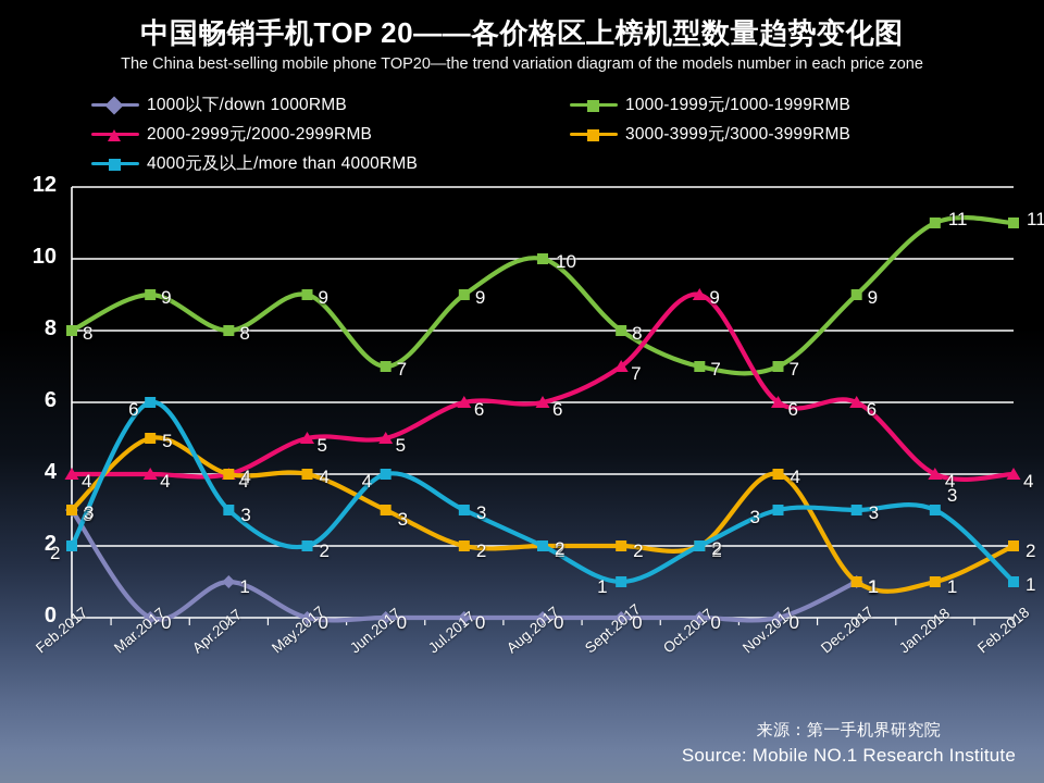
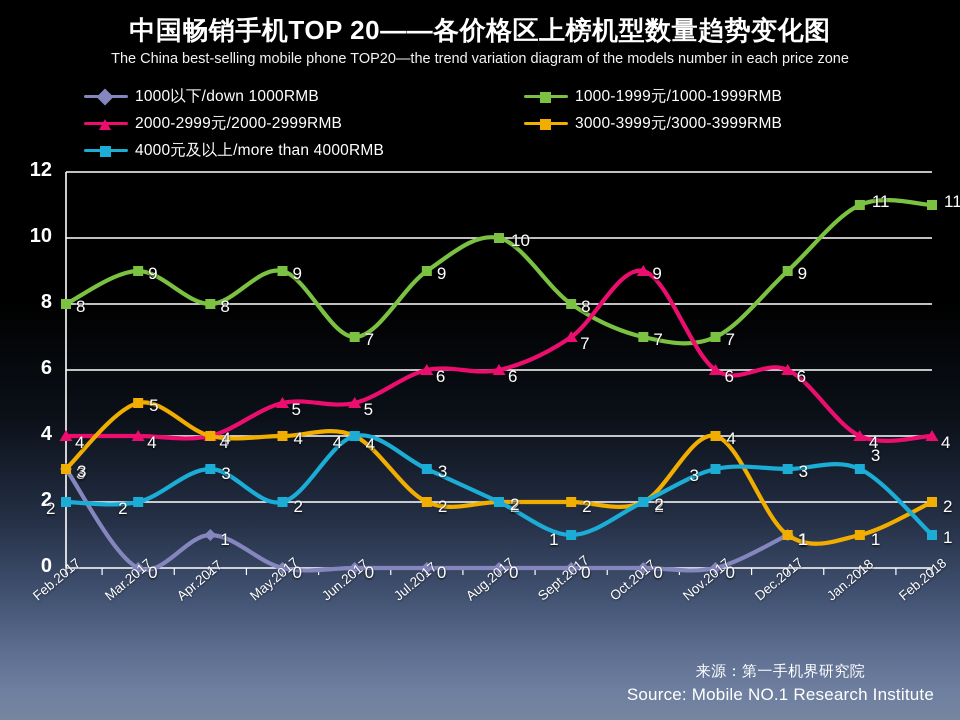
4000元及以上/more than 4000RMB/Mar.2017: 6 -> 2
3000-3999元/3000-3999RMB/Jun.2017: 3 -> 4
